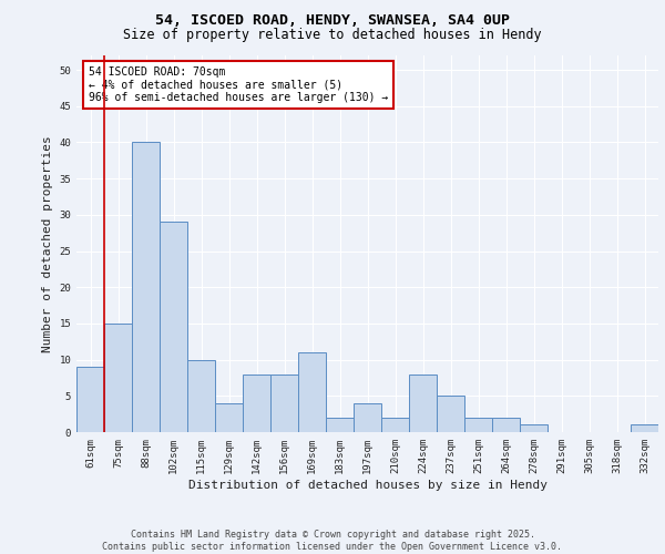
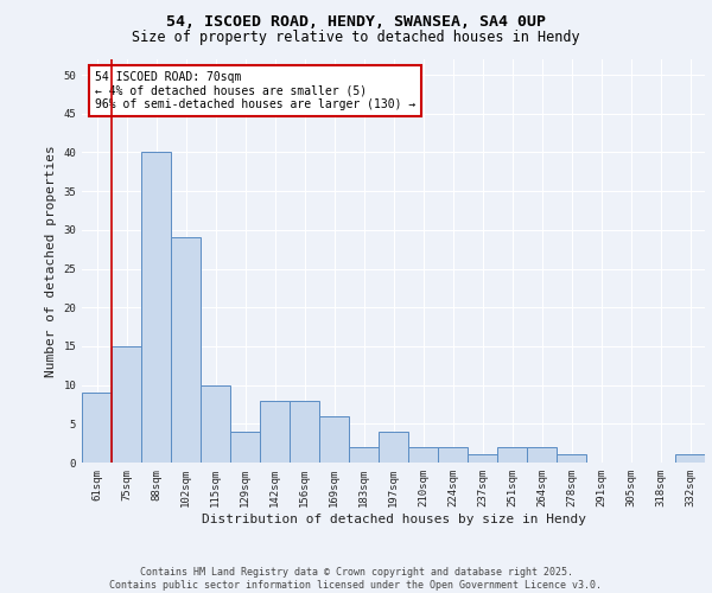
169sqm: 11 -> 6
224sqm: 8 -> 2
237sqm: 5 -> 1
